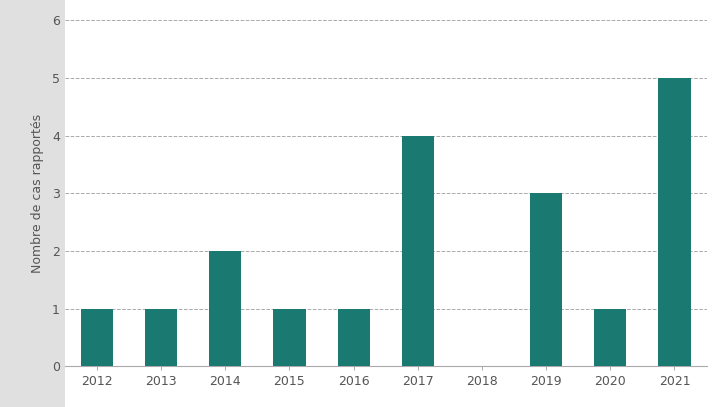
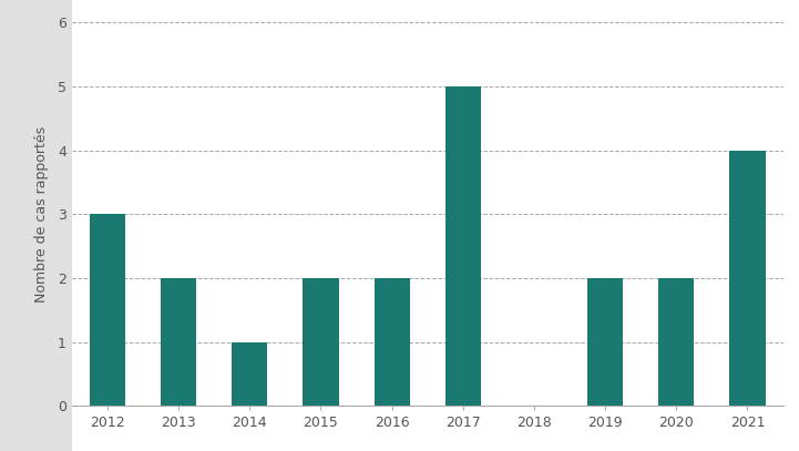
2012: 1 -> 3
2013: 1 -> 2
2014: 2 -> 1
2015: 1 -> 2
2016: 1 -> 2
2017: 4 -> 5
2019: 3 -> 2
2020: 1 -> 2
2021: 5 -> 4
